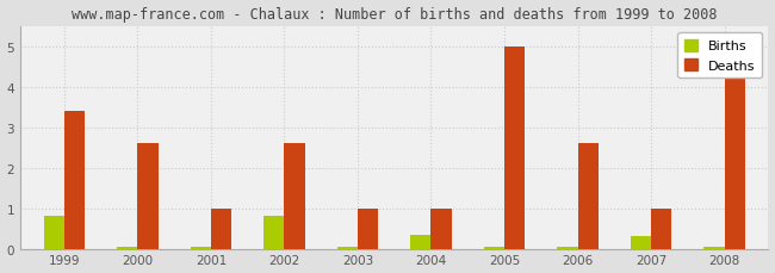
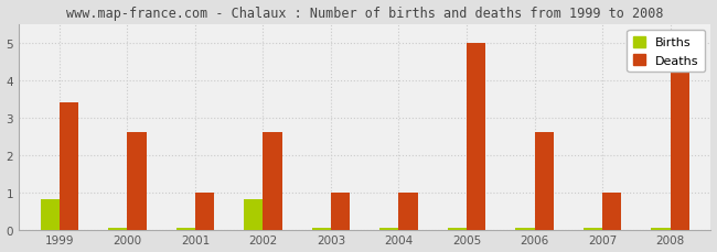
Births/2004: 0.35 -> 0.05
Births/2007: 0.30 -> 0.05
